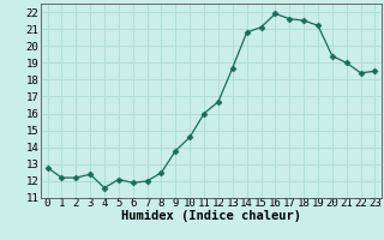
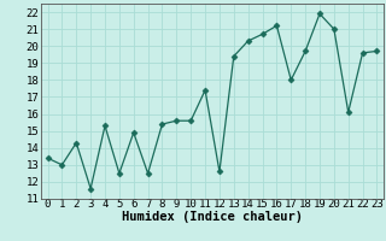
0: 12.8 -> 13.4
1: 12.2 -> 13.0
2: 12.2 -> 14.3
3: 12.4 -> 11.6
4: 11.6 -> 15.3
5: 12.1 -> 12.5
6: 11.9 -> 14.9
7: 12.0 -> 12.5
8: 12.5 -> 15.4
9: 13.8 -> 15.6
10: 14.6 -> 15.6
11: 16.0 -> 17.4
12: 16.7 -> 12.6
13: 18.7 -> 19.4
14: 20.8 -> 20.3
15: 21.1 -> 20.7
16: 21.9 -> 21.2
17: 21.6 -> 18.0
18: 21.5 -> 19.7
19: 21.2 -> 21.9
20: 19.4 -> 21.0
21: 19.0 -> 16.1
22: 18.4 -> 19.6
23: 18.5 -> 19.7
